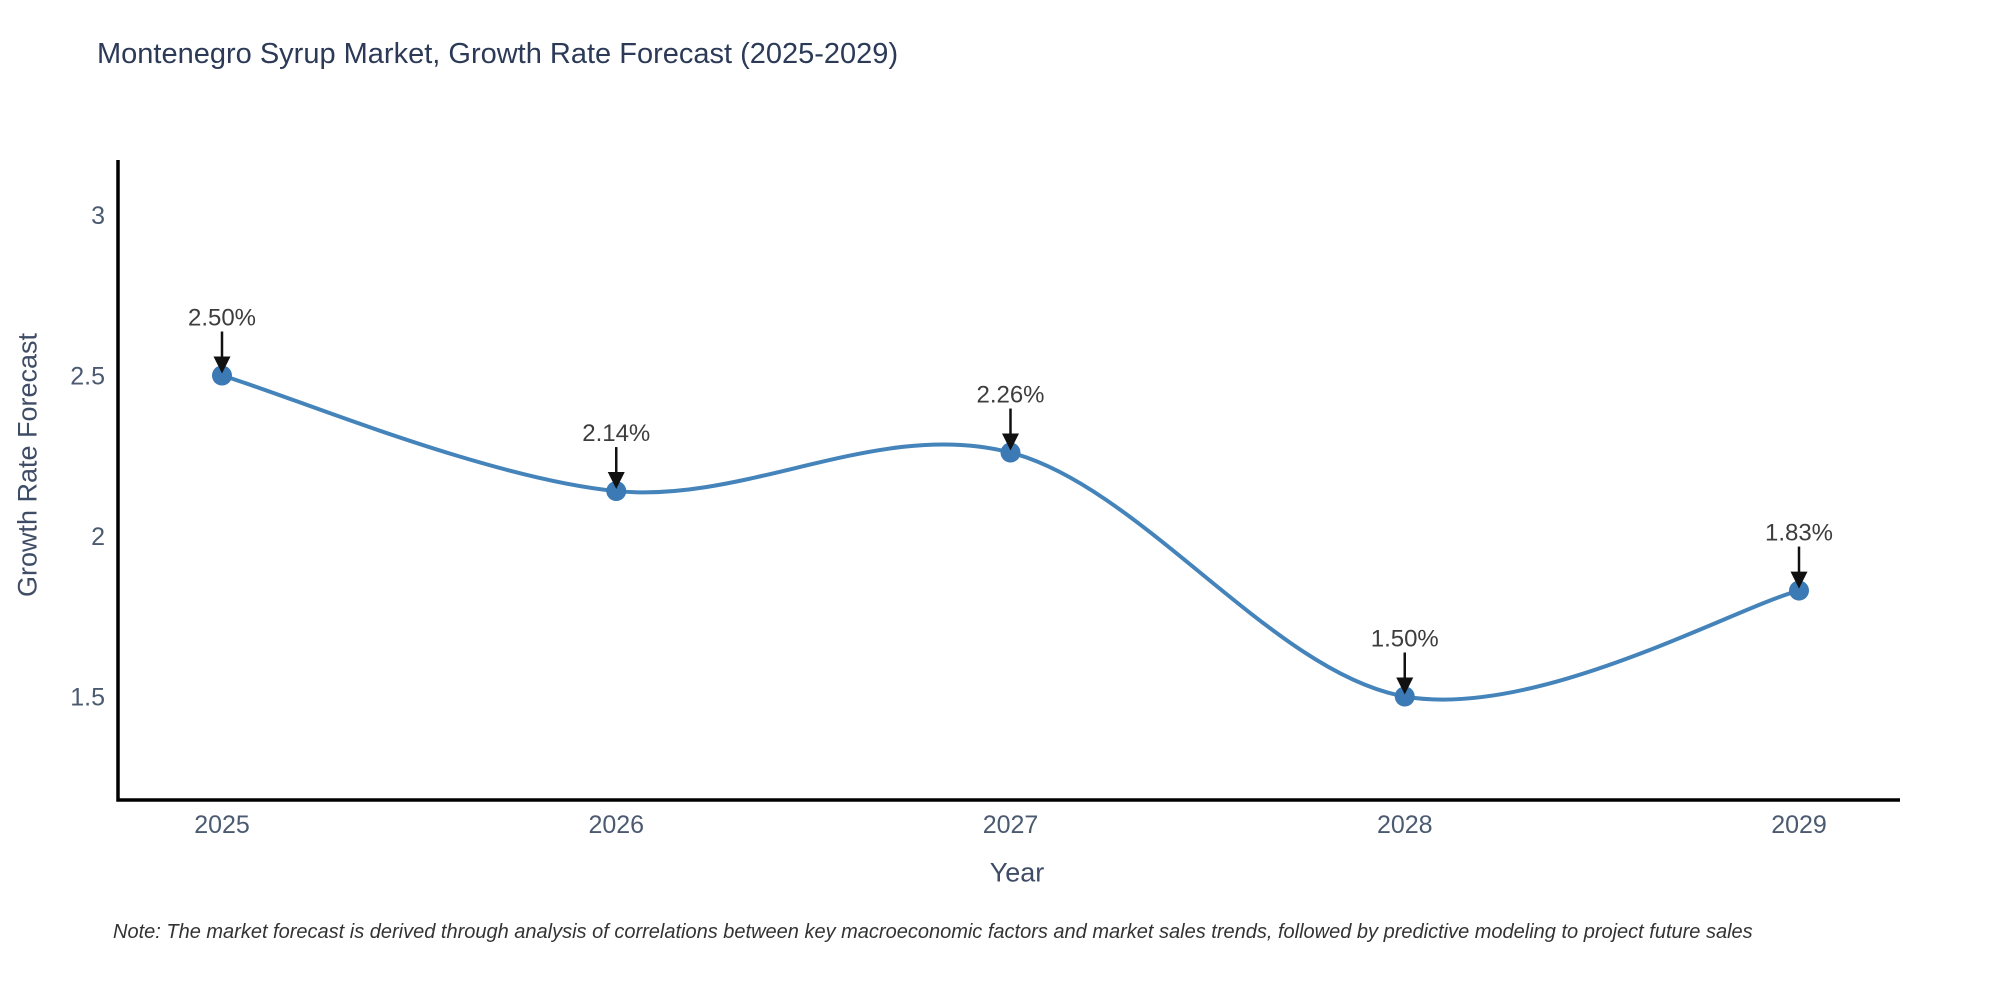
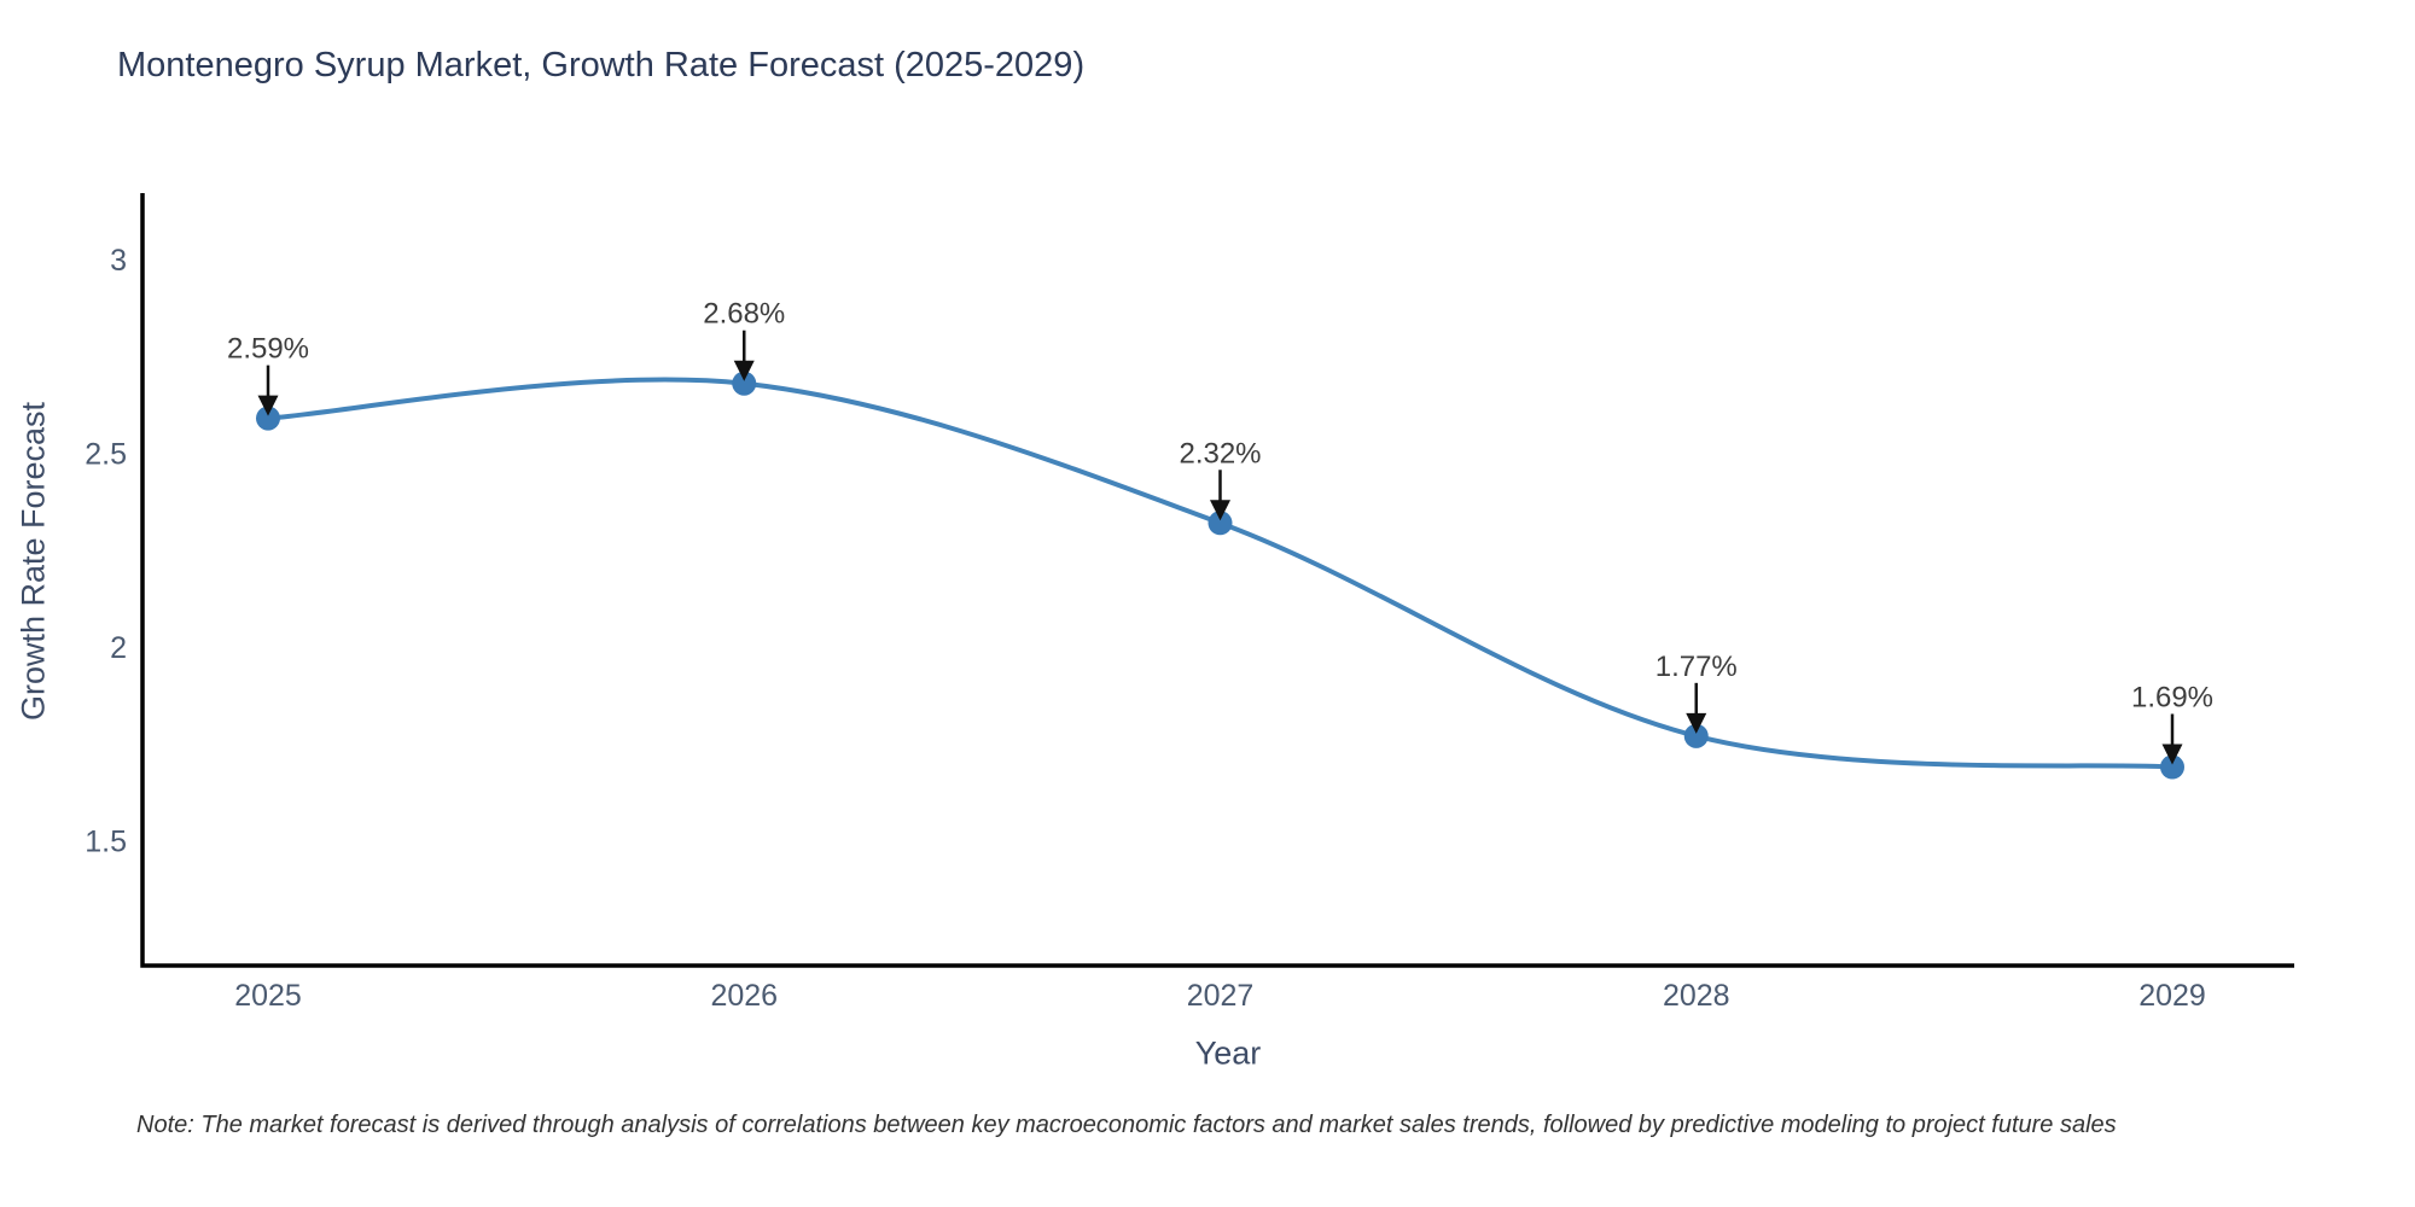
2025: 2.50% -> 2.59%
2026: 2.14% -> 2.68%
2027: 2.26% -> 2.32%
2028: 1.50% -> 1.77%
2029: 1.83% -> 1.69%
